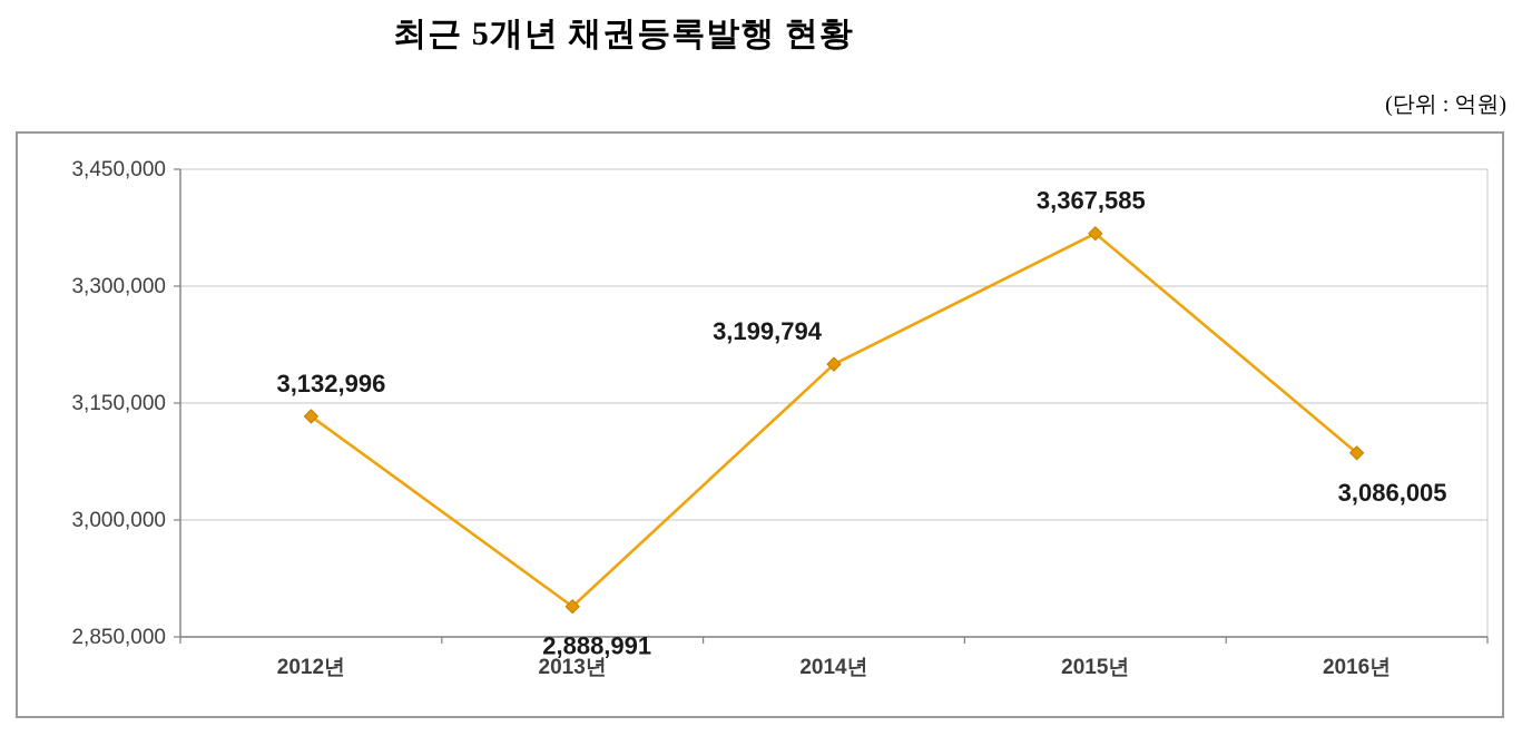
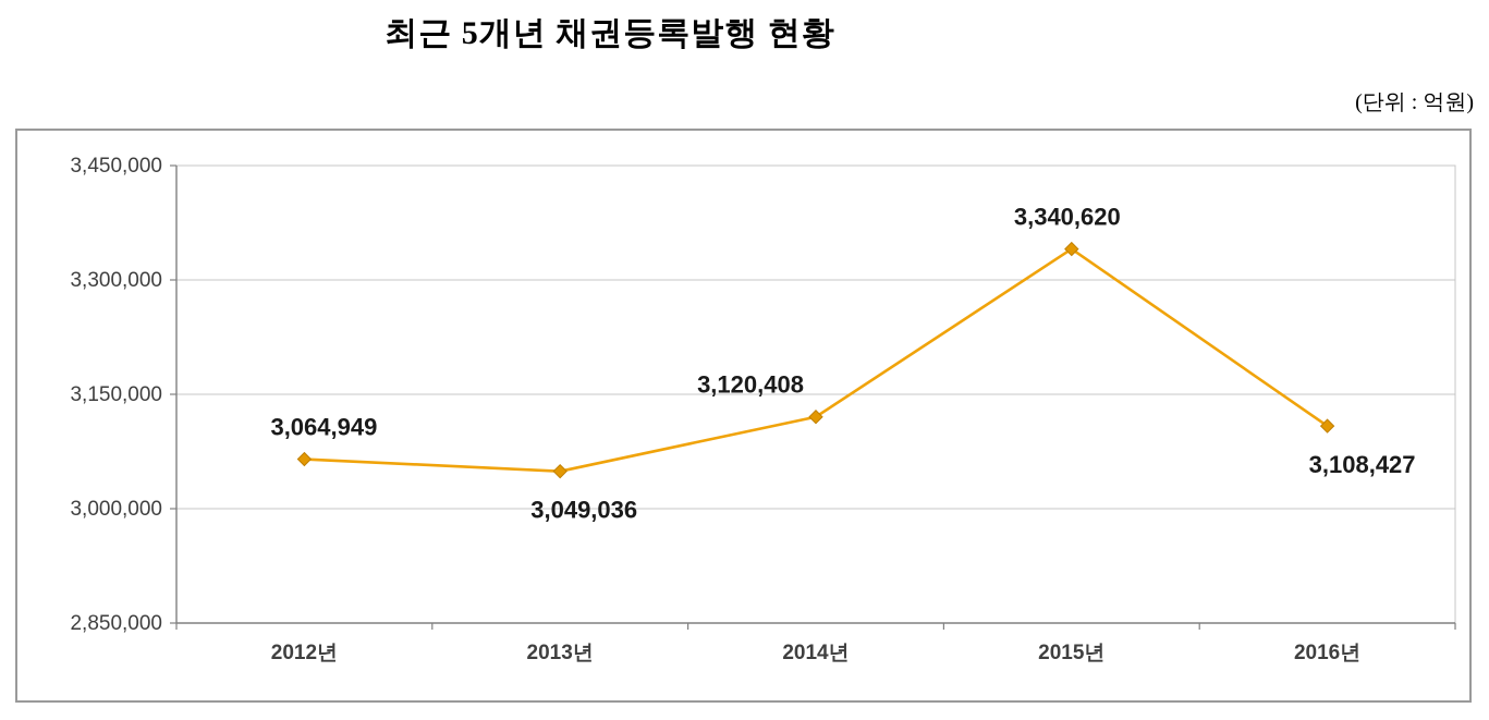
2012년: 3,132,996 -> 3,064,949
2013년: 2,888,991 -> 3,049,036
2014년: 3,199,794 -> 3,120,408
2015년: 3,367,585 -> 3,340,620
2016년: 3,086,005 -> 3,108,427
